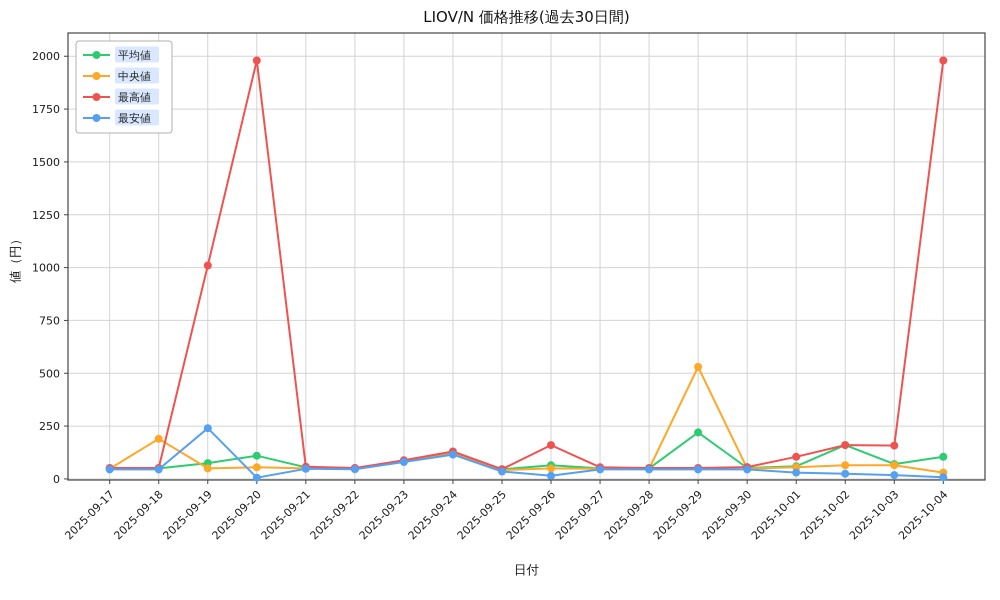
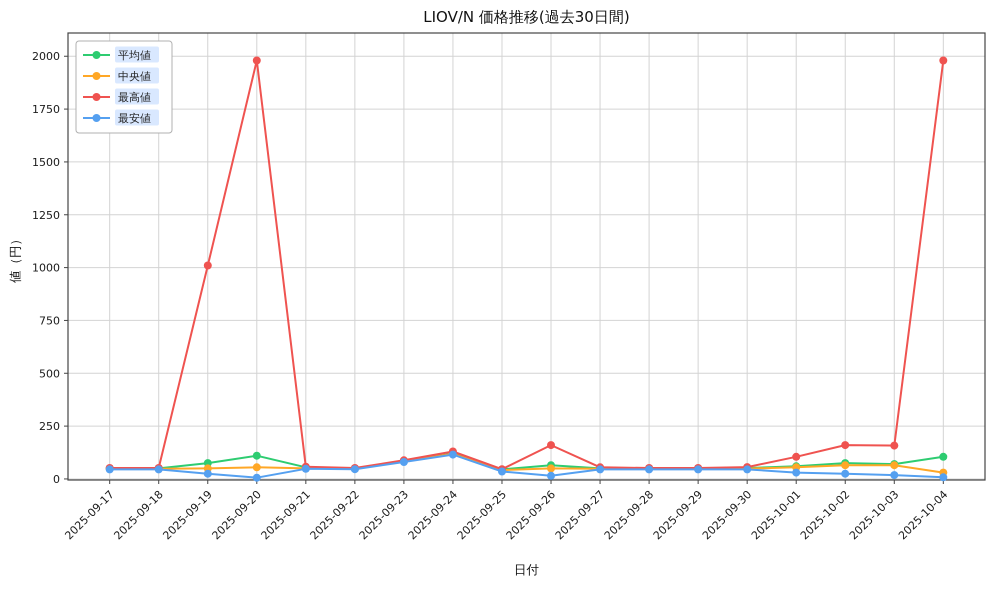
中央値/2025-09-18: 190 -> 50
最安値/2025-09-19: 240 -> 20
平均値/2025-09-29: 220 -> 50
中央値/2025-09-29: 530 -> 50
平均値/2025-10-02: 160 -> 80
